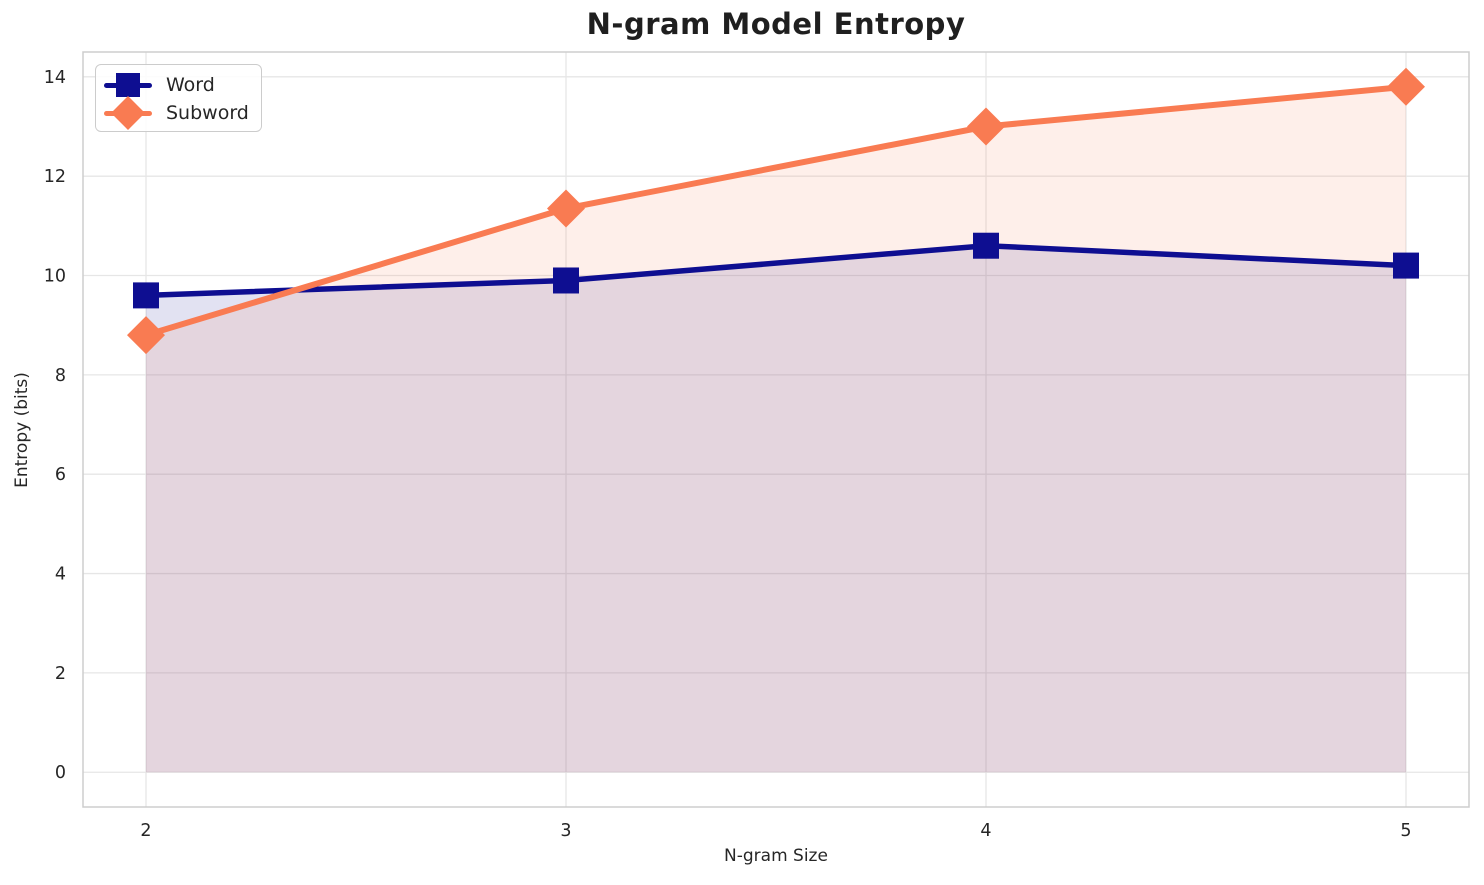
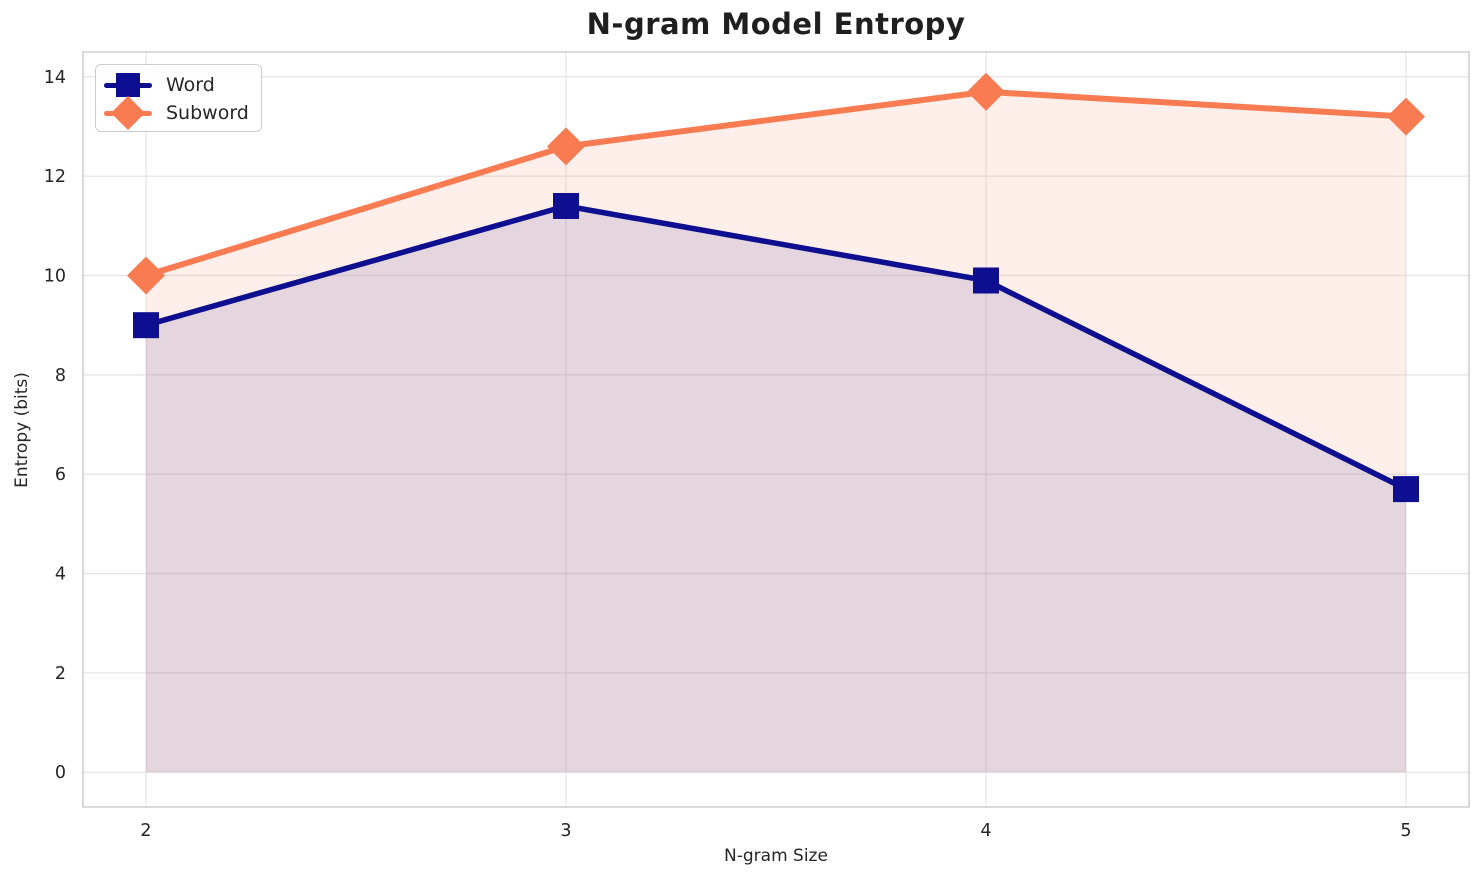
Word/2: 9.6 -> 9.0
Subword/2: 8.8 -> 10.0
Word/3: 9.9 -> 11.4
Subword/3: 11.3 -> 12.6
Word/4: 10.6 -> 9.9
Subword/4: 13.0 -> 13.7
Word/5: 10.2 -> 5.7
Subword/5: 13.8 -> 13.2
